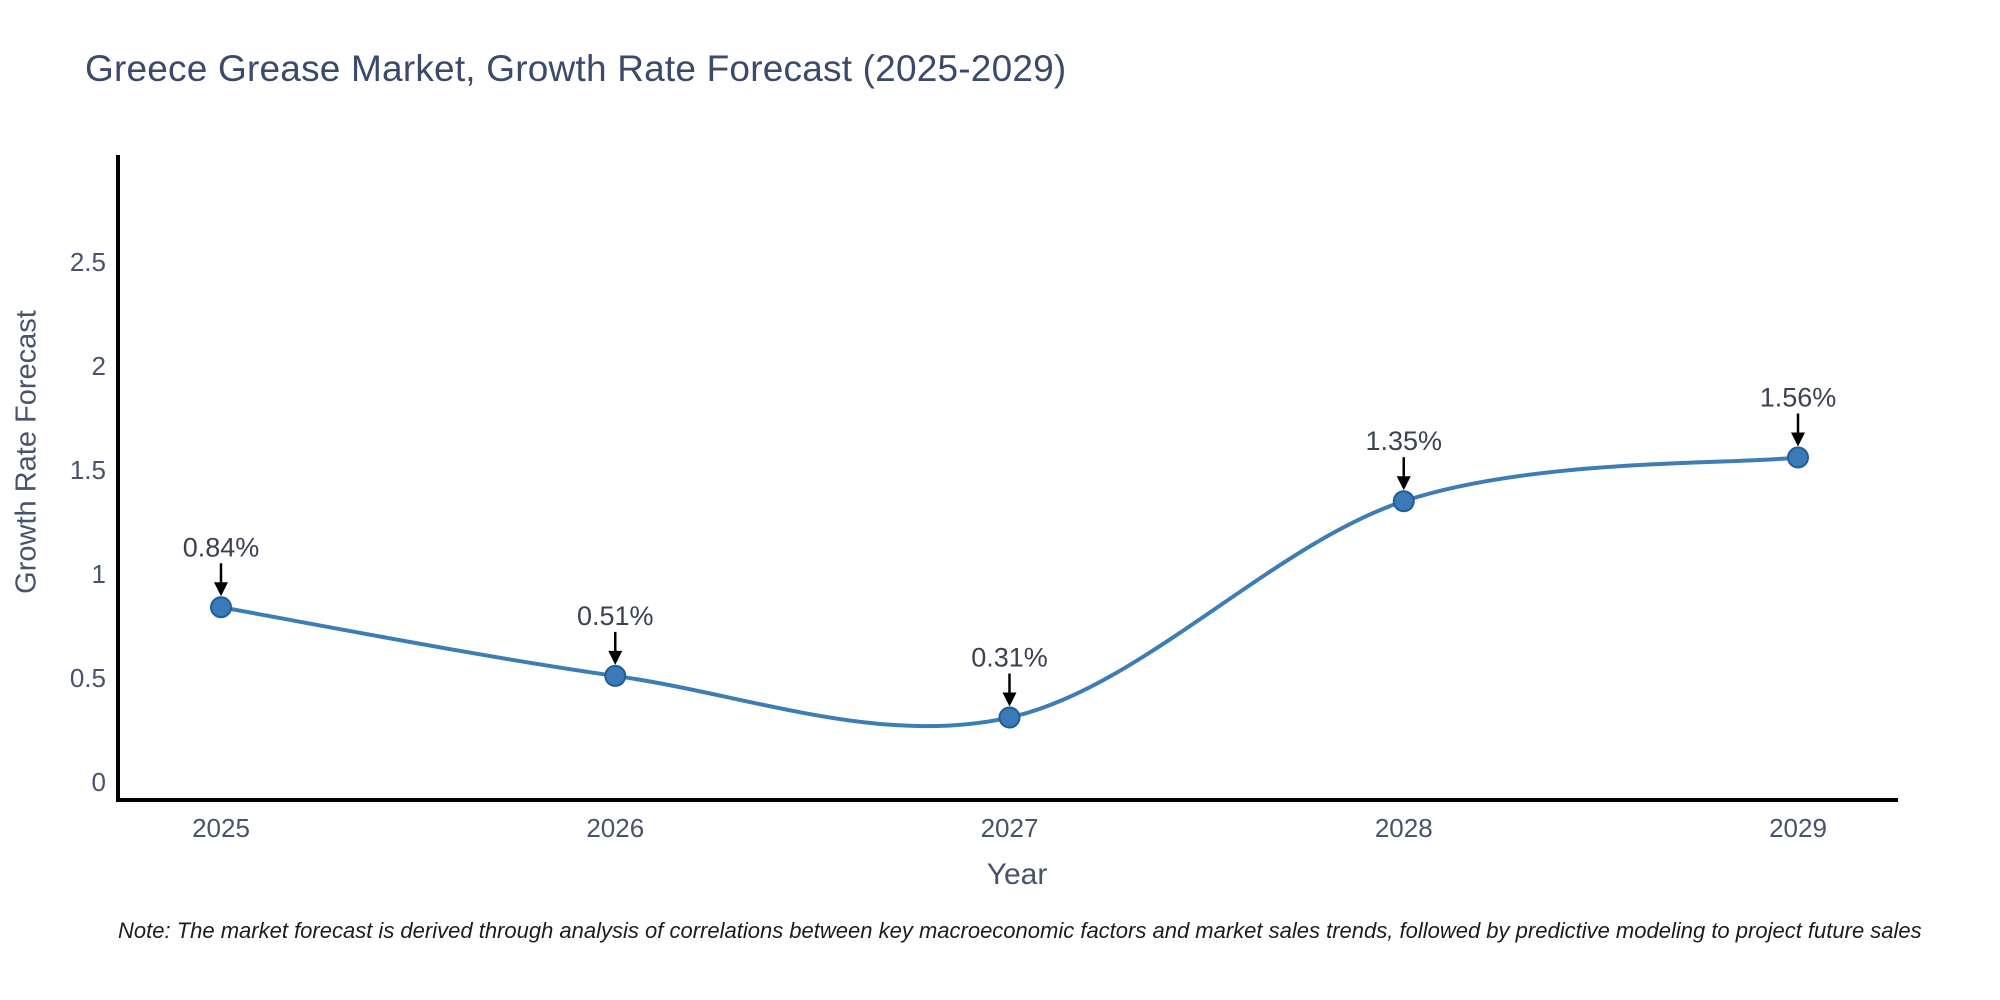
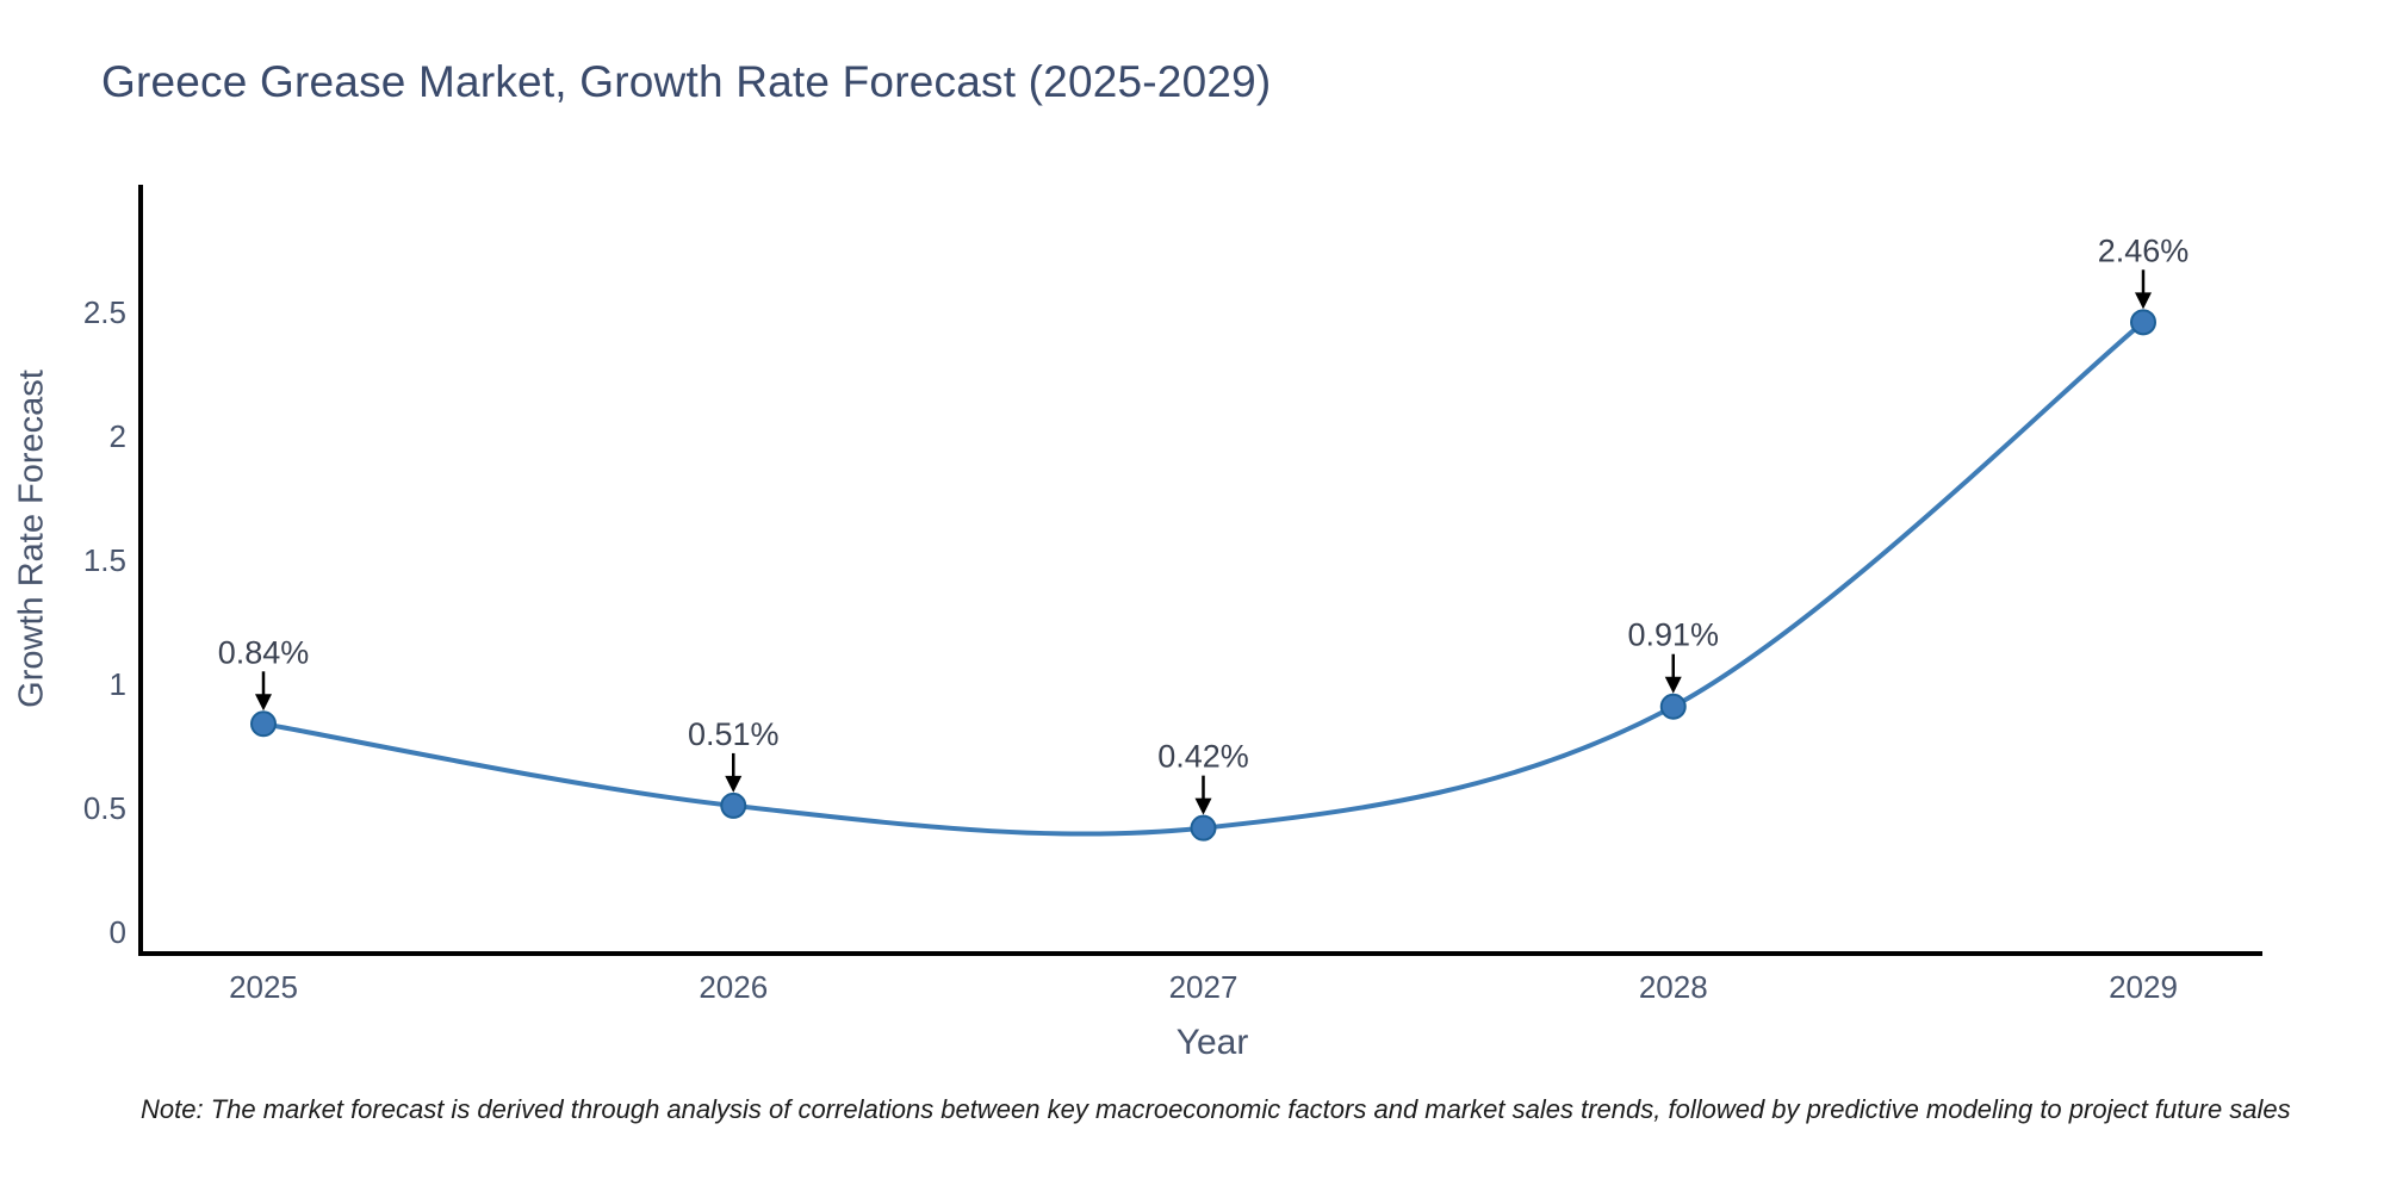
2027: 0.31% -> 0.42%
2028: 1.35% -> 0.91%
2029: 1.56% -> 2.46%
